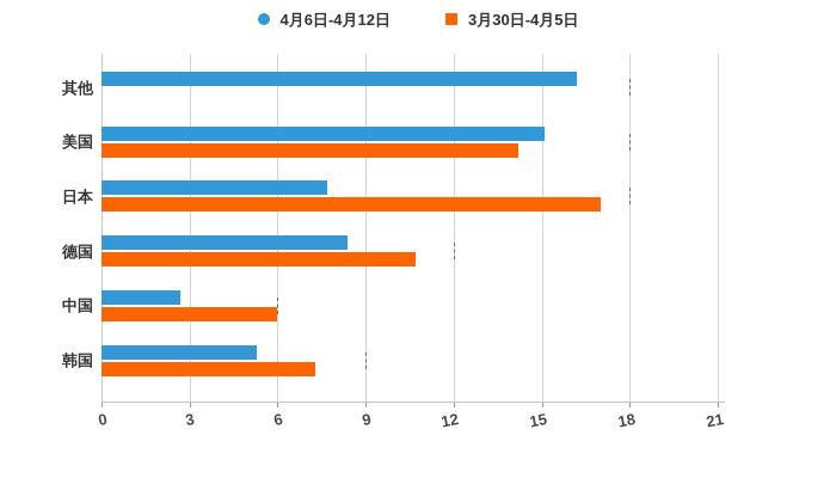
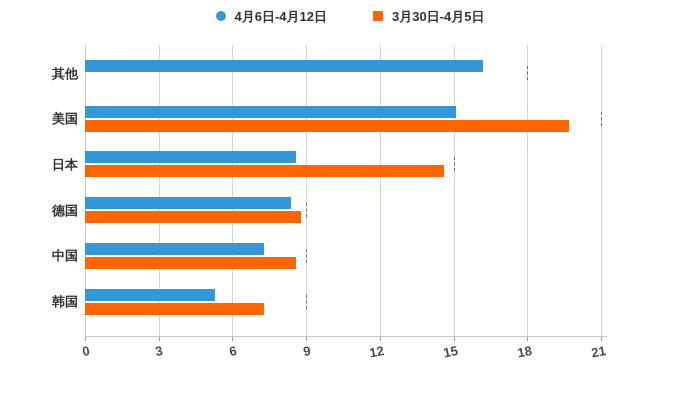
3月30日-4月5日/美国: 14.2 -> 19.7
4月6日-4月12日/日本: 7.7 -> 8.6
3月30日-4月5日/日本: 17.0 -> 14.6
3月30日-4月5日/德国: 10.7 -> 8.8
4月6日-4月12日/中国: 2.7 -> 7.3
3月30日-4月5日/中国: 6.0 -> 8.6
